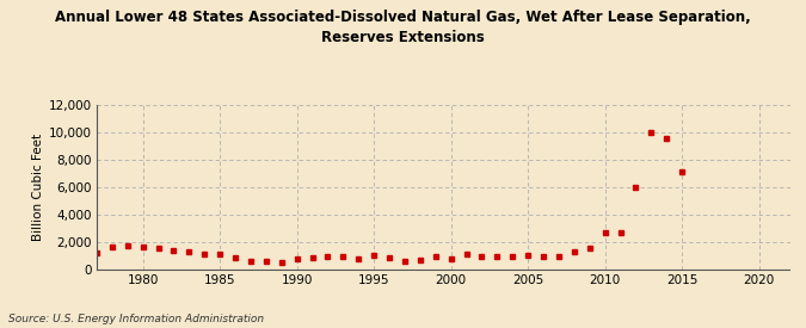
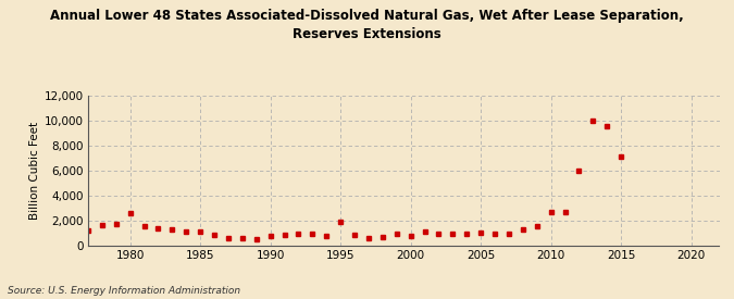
1980: 1,600 -> 2,600
1995: 1,000 -> 1,900
